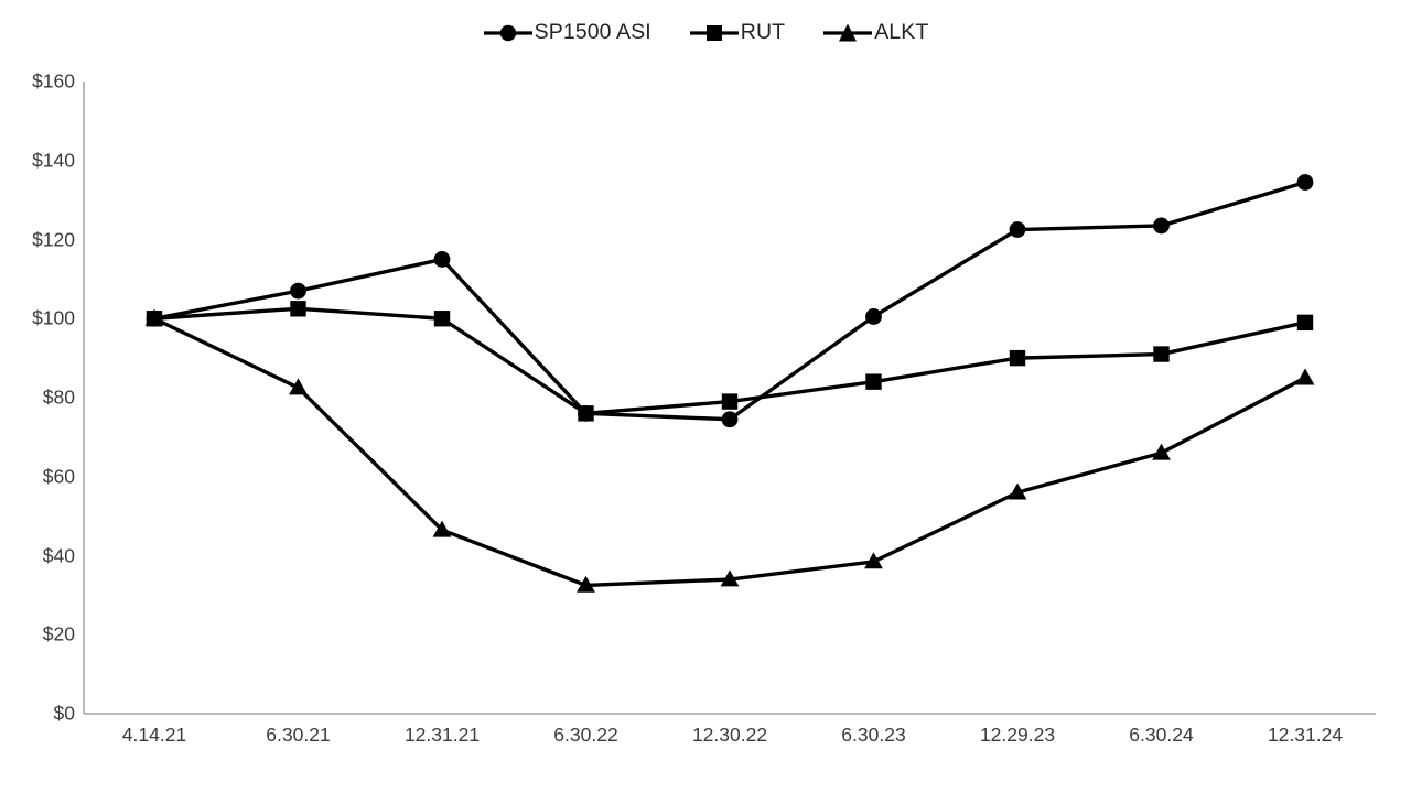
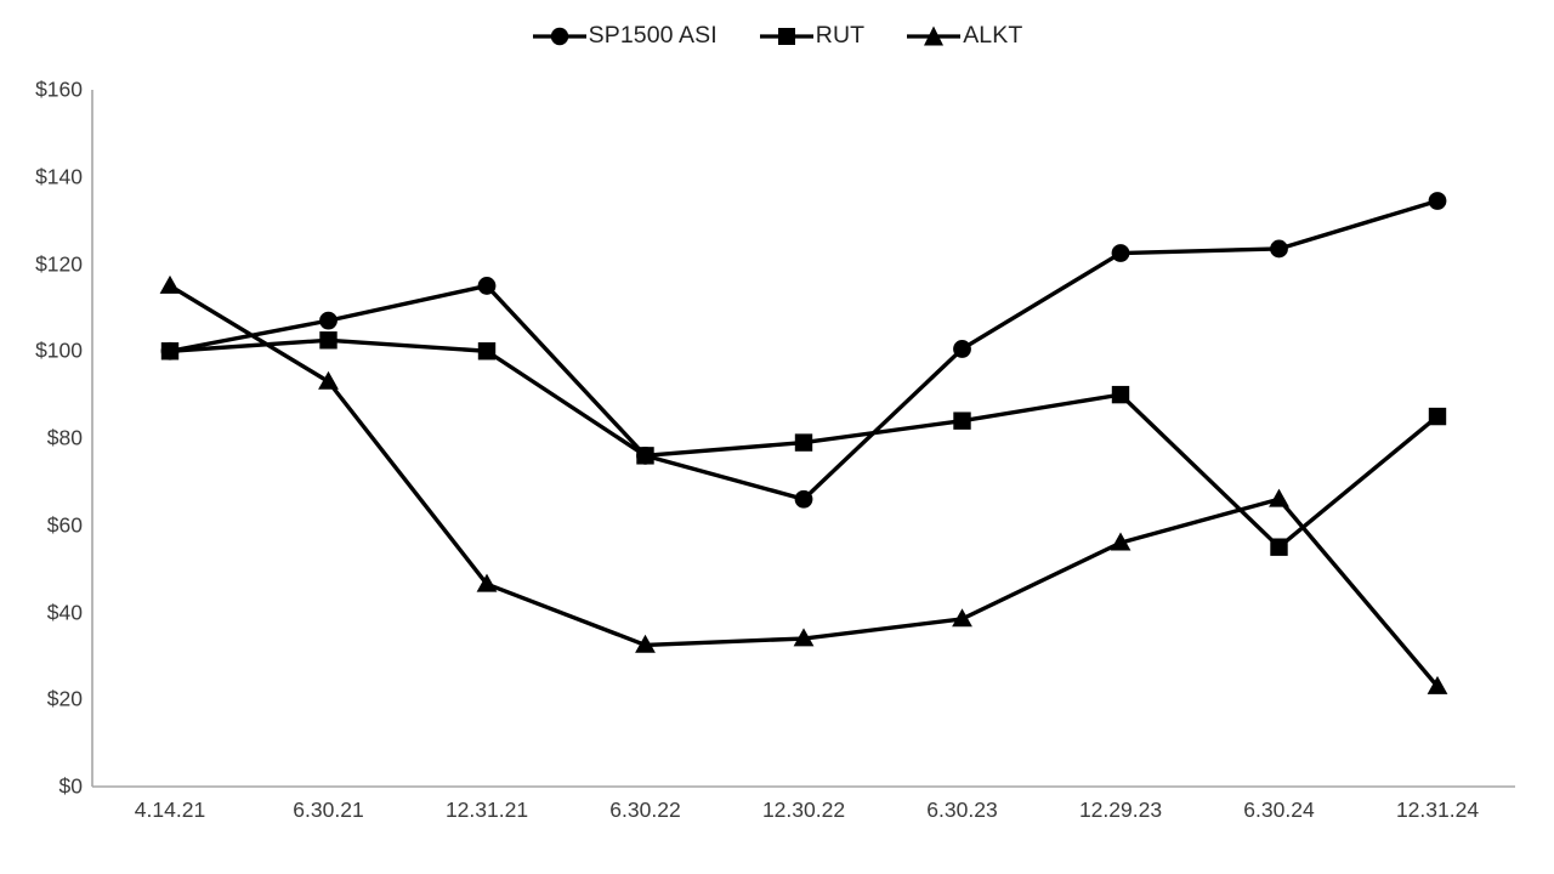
ALKT/4.14.21: $100 -> $115
ALKT/6.30.21: $82 -> $93
SP1500 ASI/12.30.22: $74 -> $66
RUT/6.30.24: $91 -> $55
RUT/12.31.24: $99 -> $85
ALKT/12.31.24: $85 -> $23
